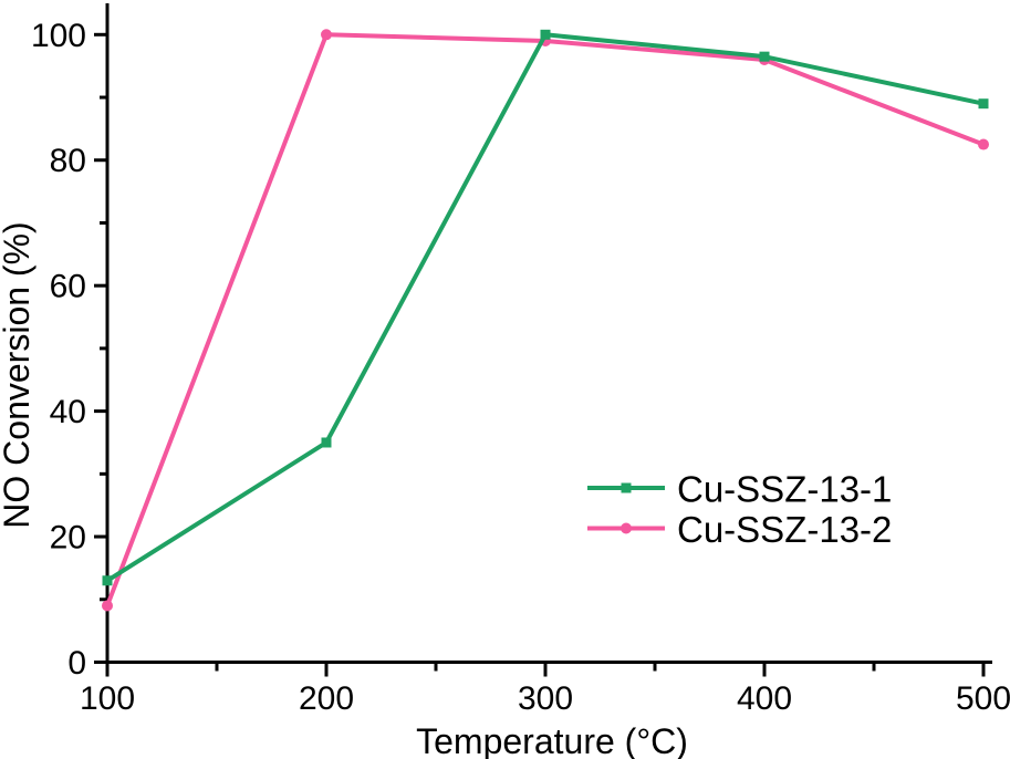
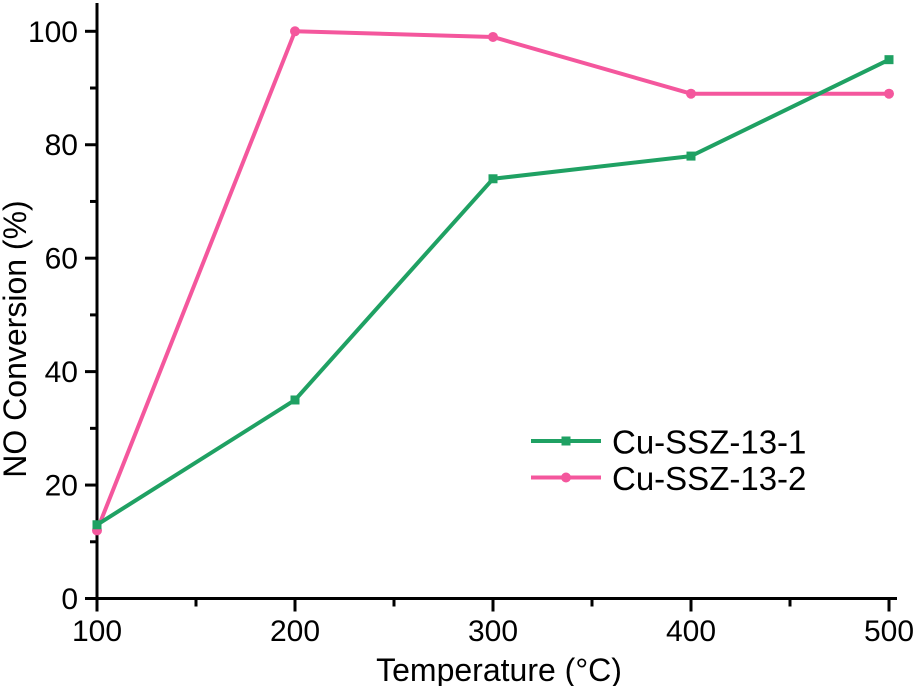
Cu-SSZ-13-2/100: 9 -> 12
Cu-SSZ-13-1/300: 100 -> 74
Cu-SSZ-13-1/400: 96 -> 78
Cu-SSZ-13-2/400: 96 -> 89
Cu-SSZ-13-1/500: 89 -> 95
Cu-SSZ-13-2/500: 82 -> 89
